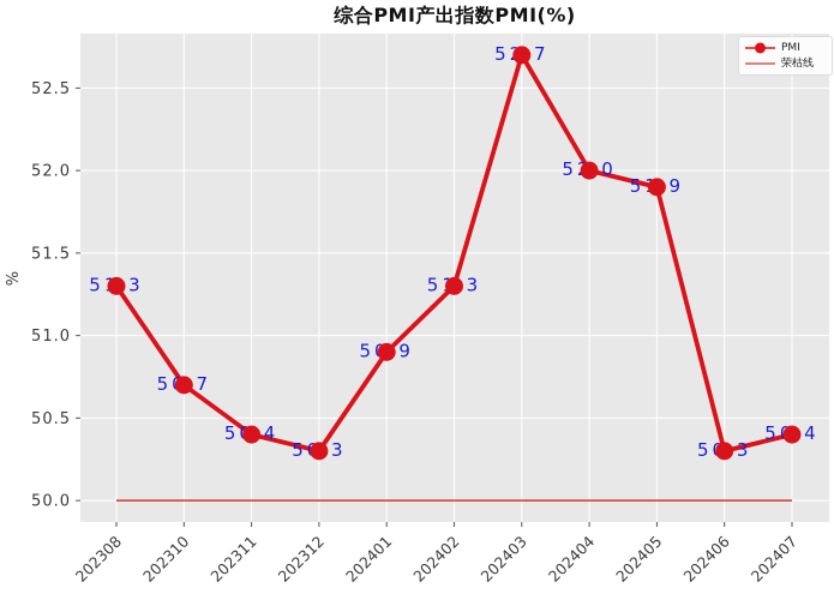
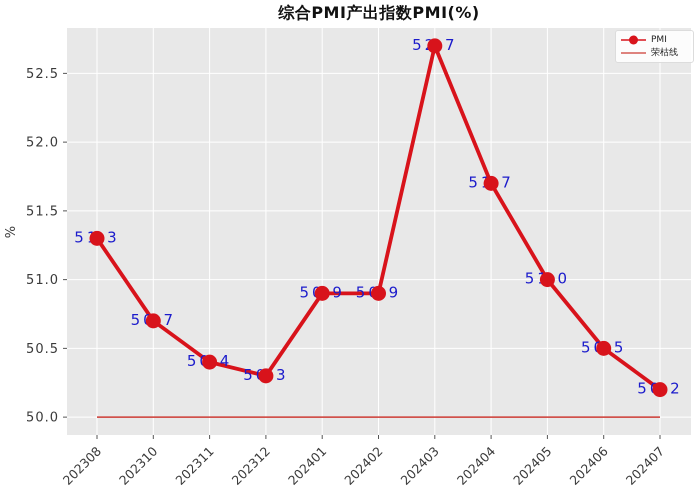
202402: 51.3 -> 50.9
202404: 52.0 -> 51.7
202405: 51.9 -> 51.0
202406: 50.3 -> 50.5
202407: 50.4 -> 50.2
